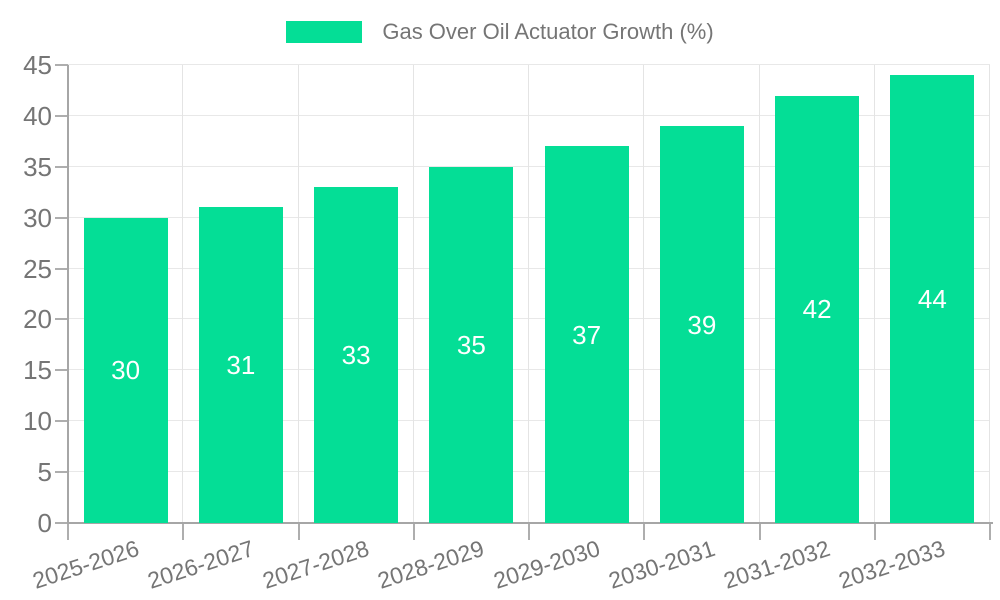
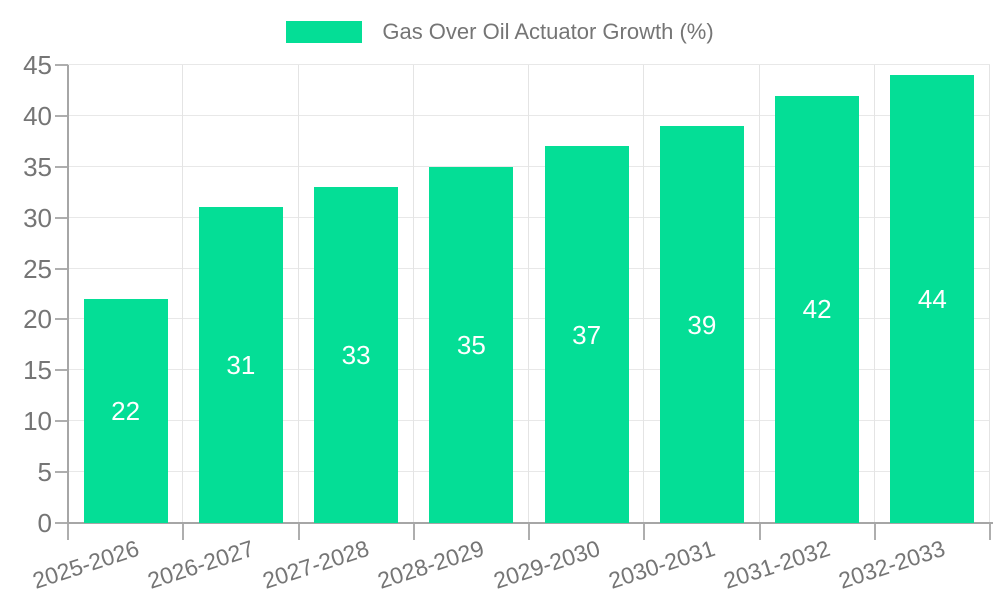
2025-2026: 30 -> 22
